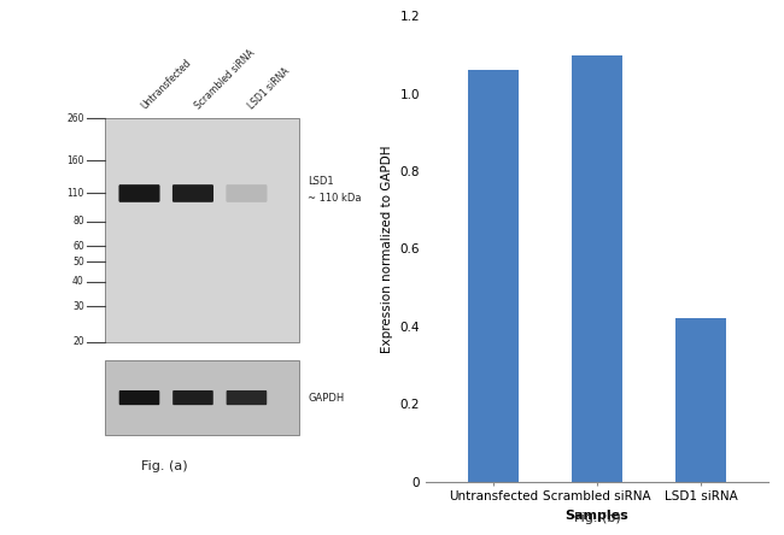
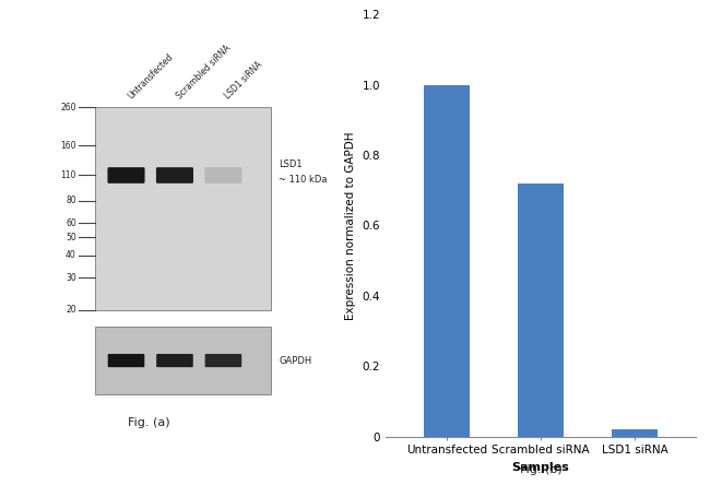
Untransfected: 1.06 -> 1.00
Scrambled siRNA: 1.10 -> 0.72
LSD1 siRNA: 0.42 -> 0.02
